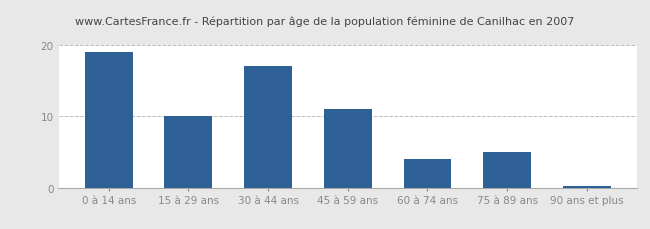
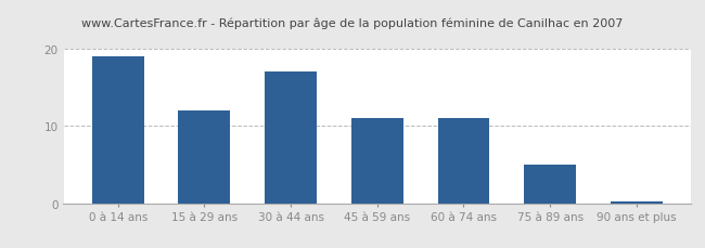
15 à 29 ans: 10.0 -> 12.0
60 à 74 ans: 4.0 -> 11.0
